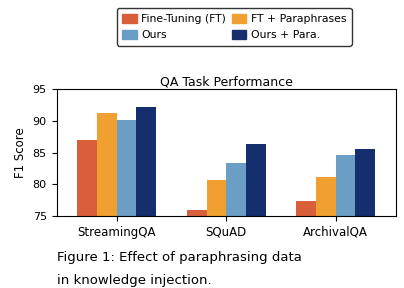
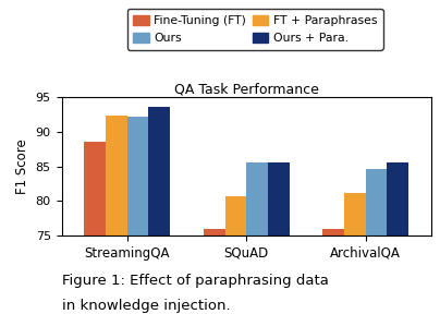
Fine-Tuning (FT)/StreamingQA: 87.0 -> 88.5
FT + Paraphrases/StreamingQA: 91.2 -> 92.3
Ours/StreamingQA: 90.2 -> 92.2
Ours + Para./StreamingQA: 92.2 -> 93.7
Ours/SQuAD: 83.4 -> 85.5
Ours + Para./SQuAD: 86.4 -> 85.5
Fine-Tuning (FT)/ArchivalQA: 77.4 -> 76.0
